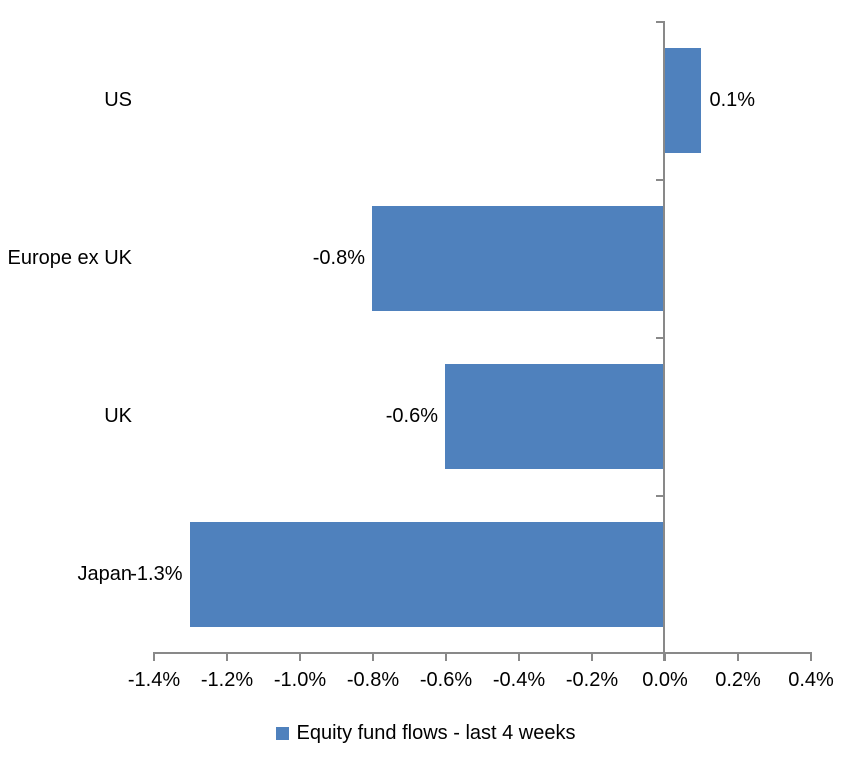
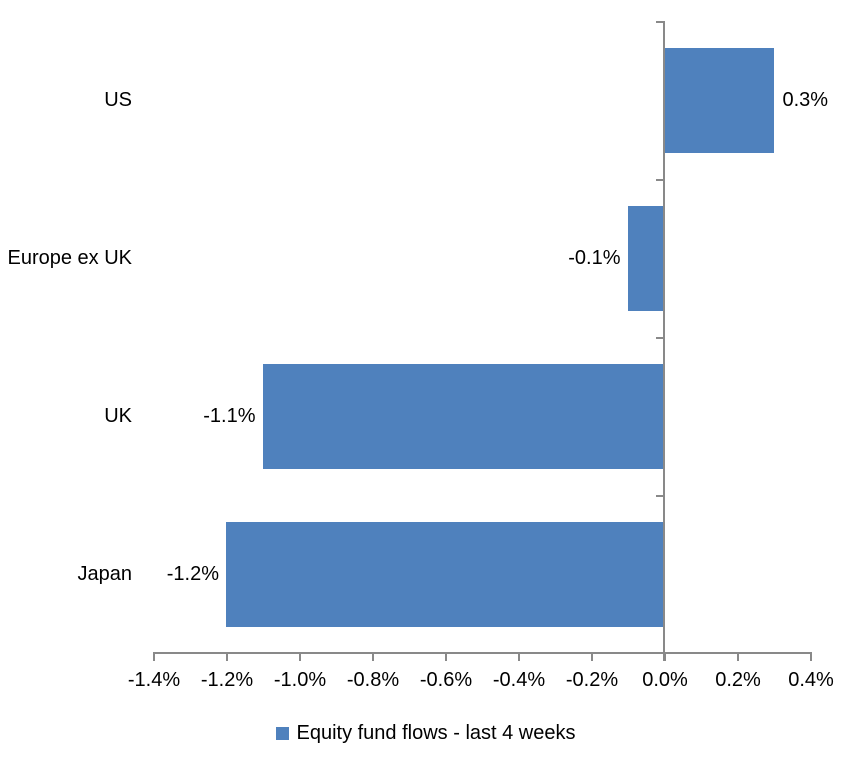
US: 0.1% -> 0.3%
Europe ex UK: -0.8% -> -0.1%
UK: -0.6% -> -1.1%
Japan: -1.3% -> -1.2%
